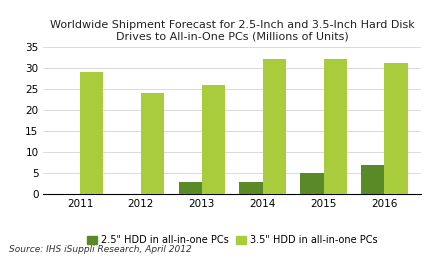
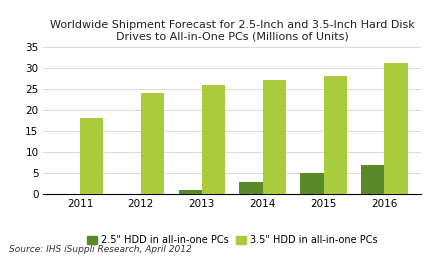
3.5" HDD in all-in-one PCs/2011: 29 -> 18
2.5" HDD in all-in-one PCs/2013: 3 -> 1
3.5" HDD in all-in-one PCs/2014: 32 -> 27
3.5" HDD in all-in-one PCs/2015: 32 -> 28
